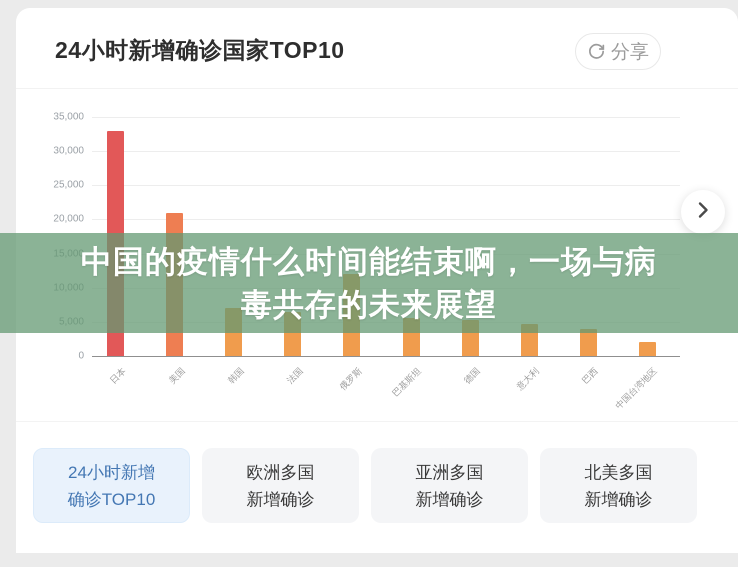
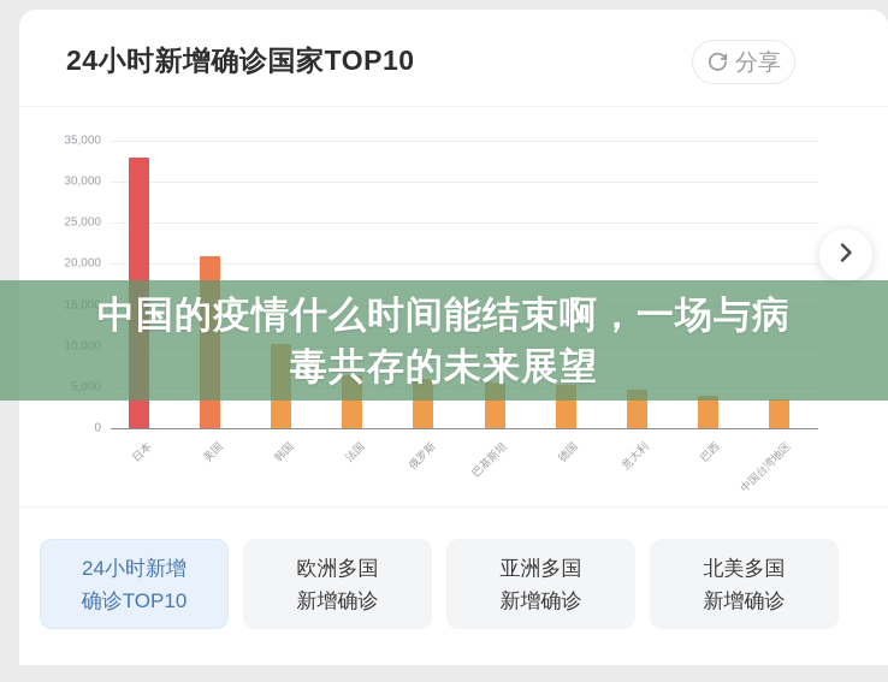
韩国: 7000 -> 10000
俄罗斯: 12000 -> 6000
中国台湾地区: 2000 -> 4000
